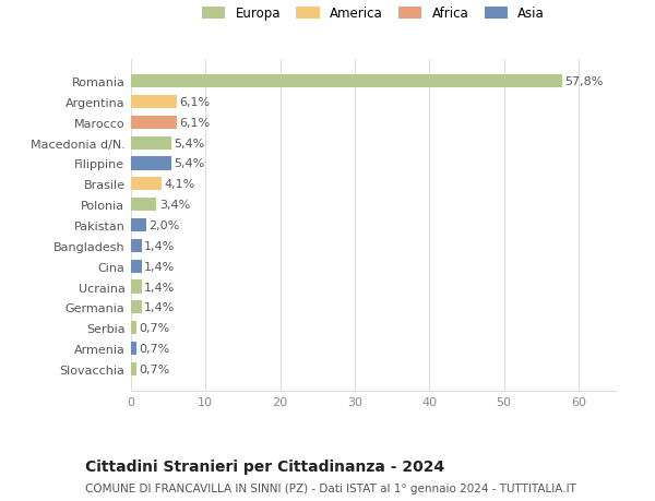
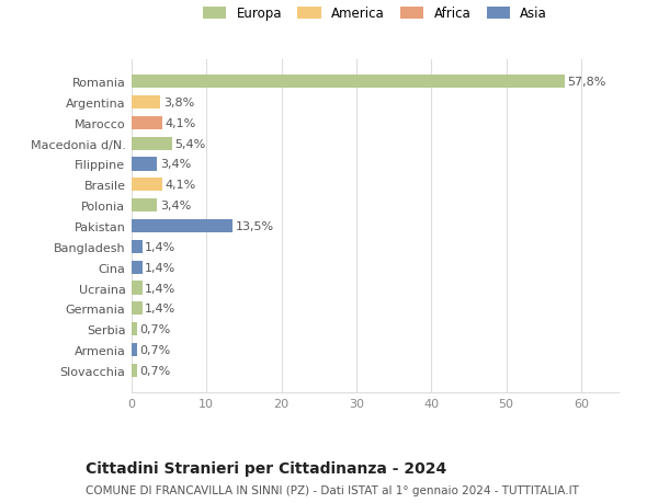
Argentina: 6,1% -> 3,8%
Marocco: 6,1% -> 4,1%
Filippine: 5,4% -> 3,4%
Pakistan: 2,0% -> 13,5%
